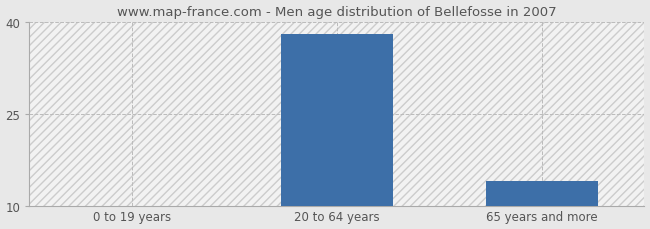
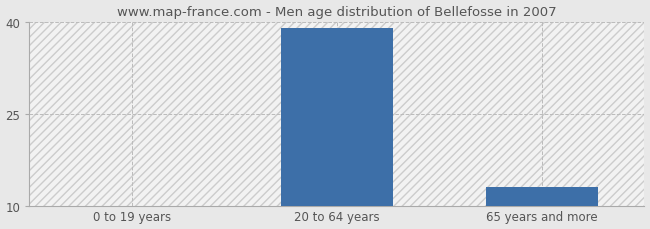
20 to 64 years: 38 -> 39
65 years and more: 14 -> 13
